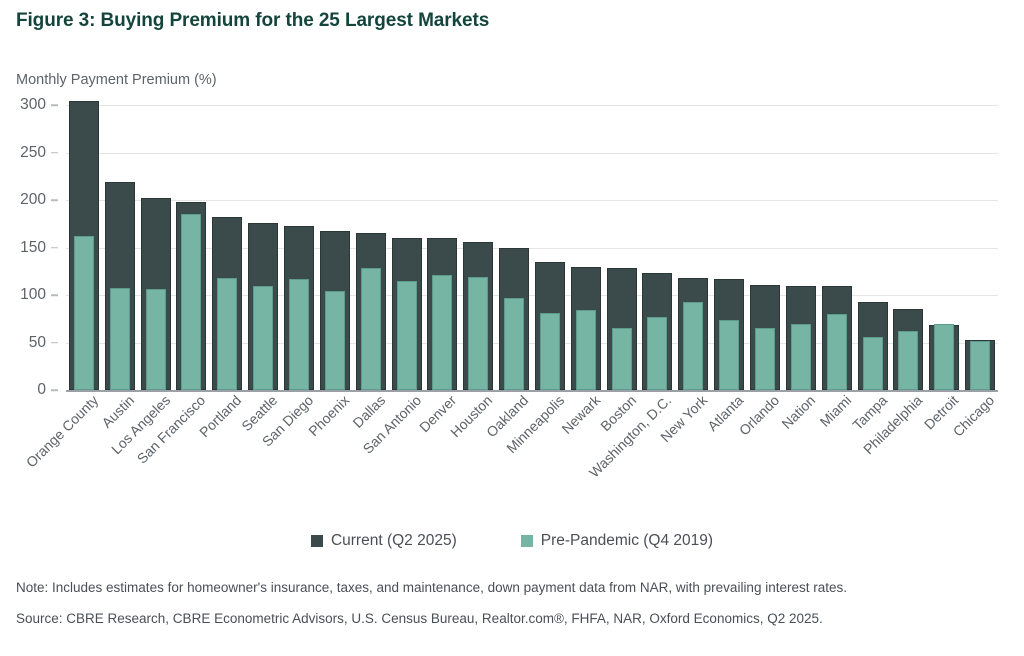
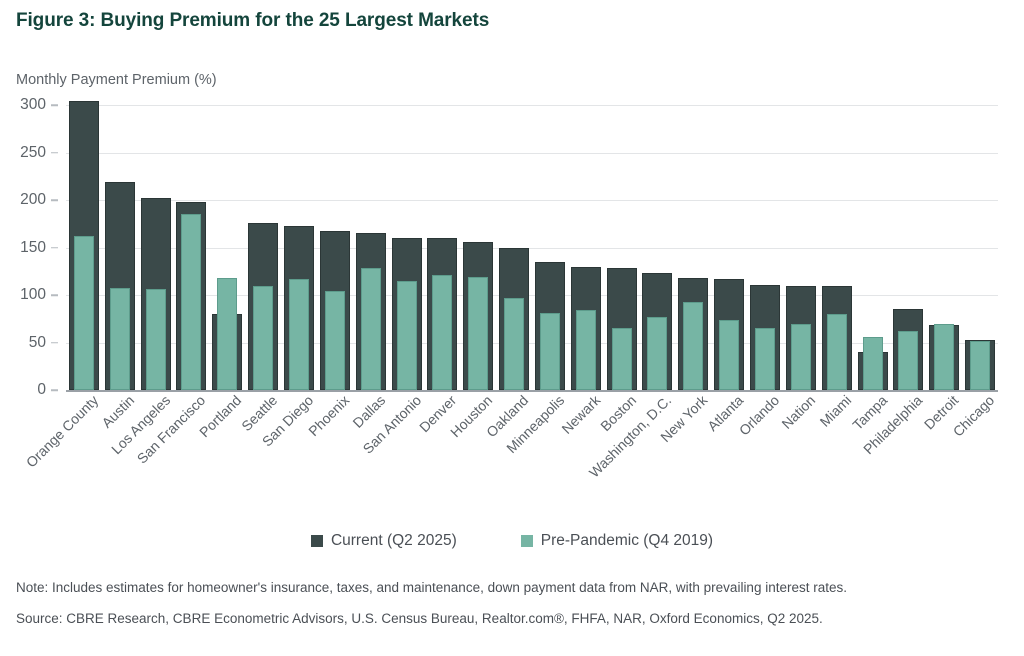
Current (Q2 2025)/Portland: 180 -> 80
Current (Q2 2025)/Tampa: 90 -> 40
